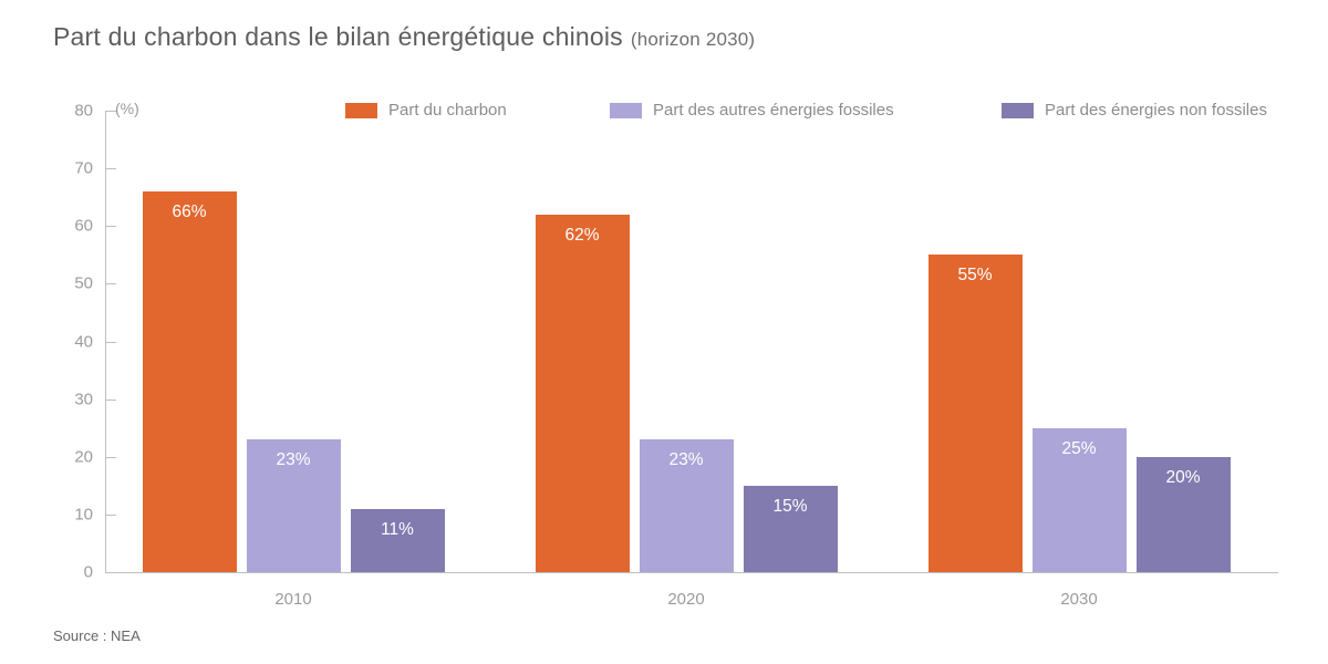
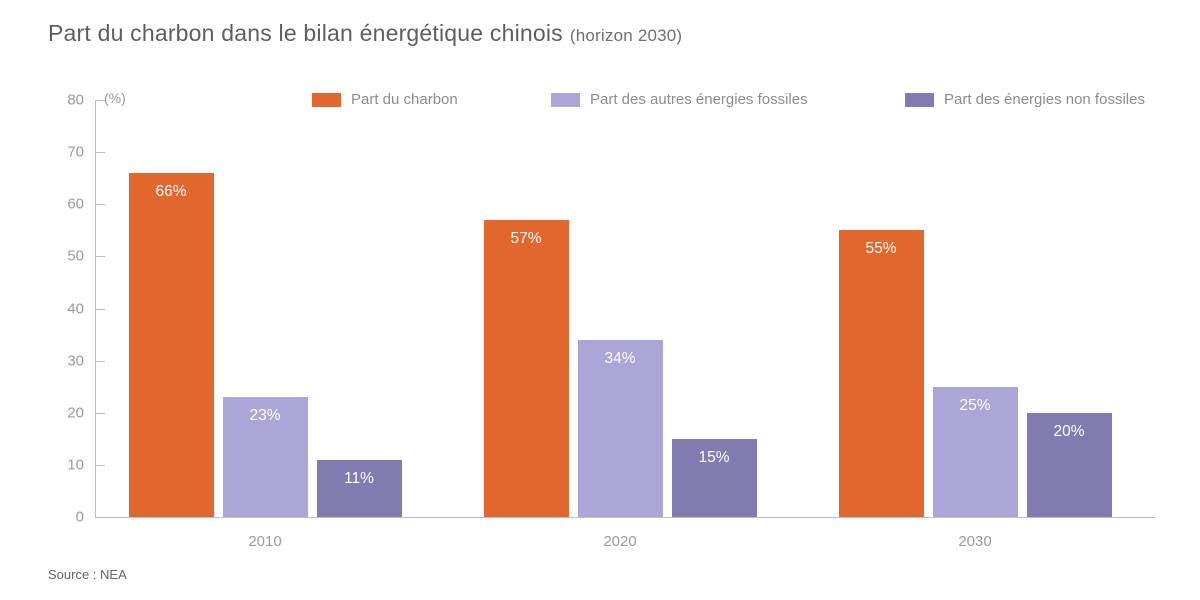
Part du charbon/2020: 62% -> 57%
Part des autres énergies fossiles/2020: 23% -> 34%
